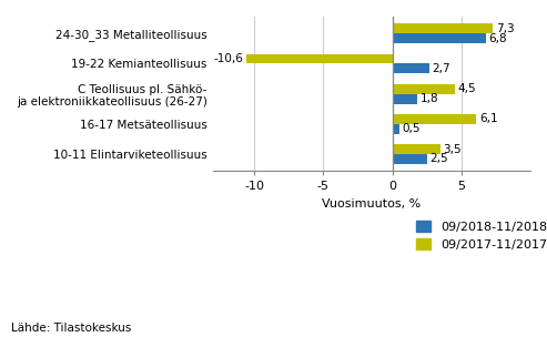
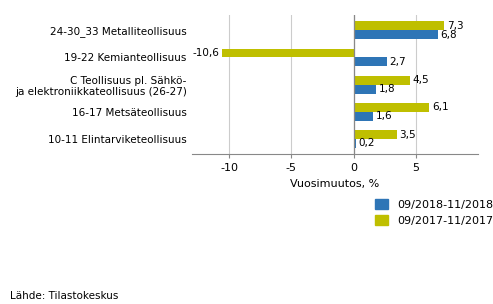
09/2018-11/2018/16-17 Metsäteollisuus: 0,5 -> 1,6
09/2018-11/2018/10-11 Elintarviketeollisuus: 2,5 -> 0,2
